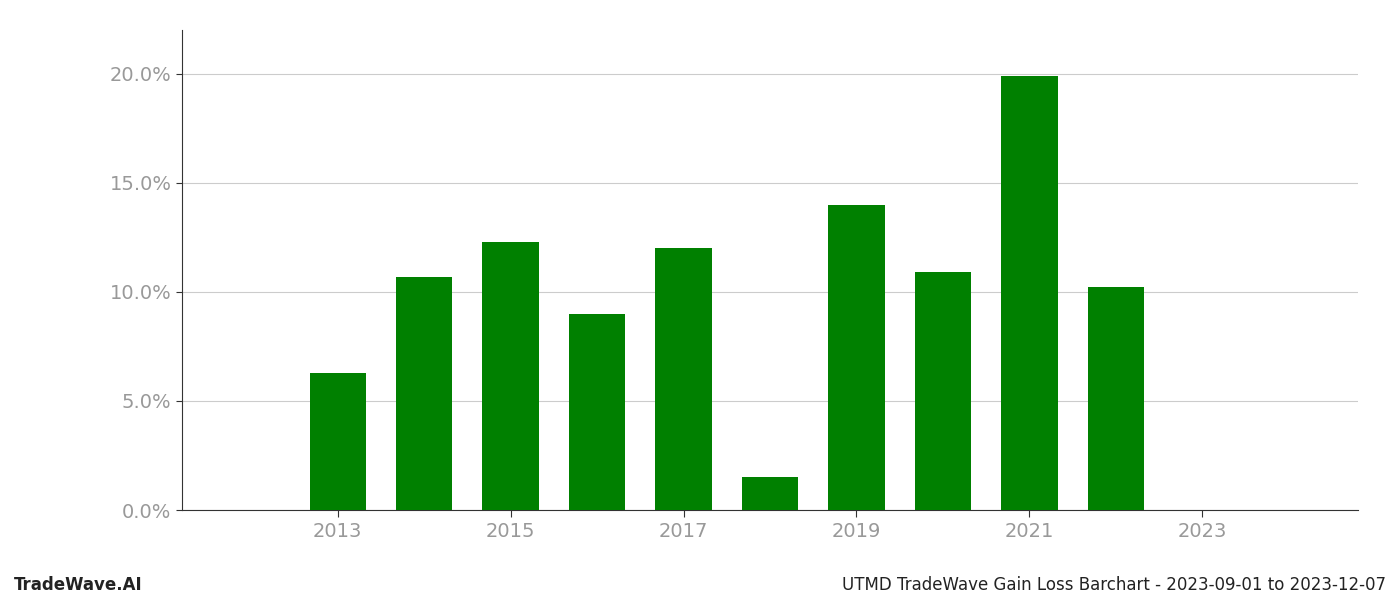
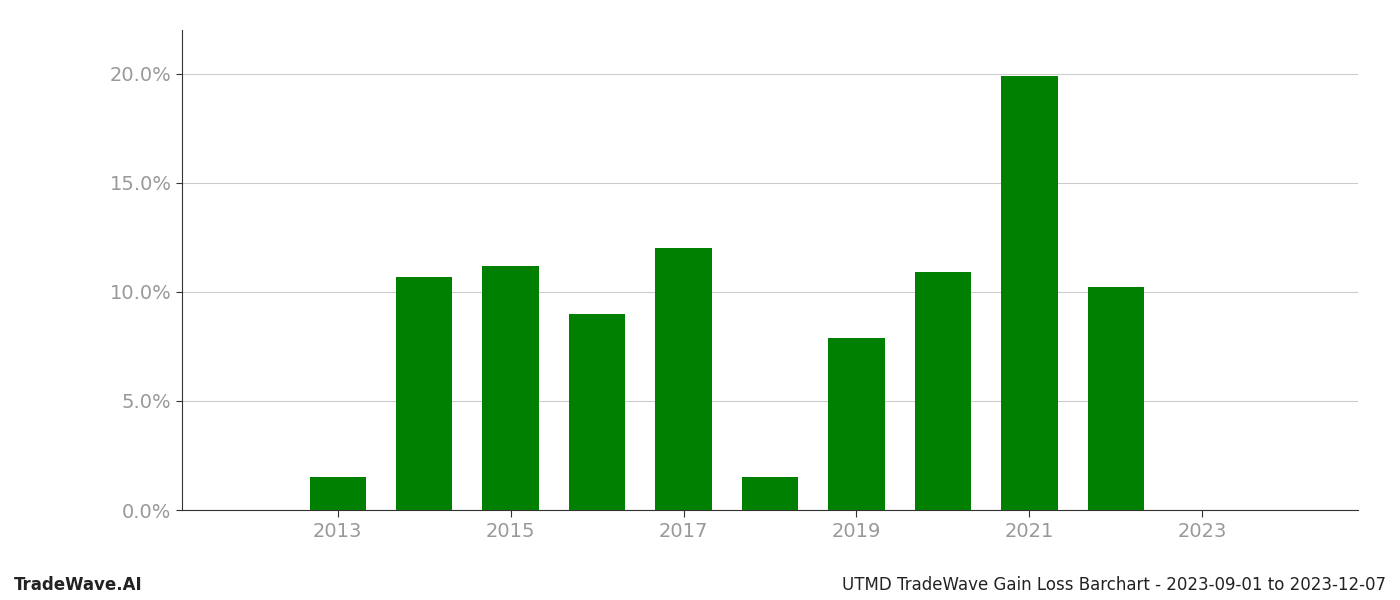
2013: 6.3% -> 1.5%
2015: 12.3% -> 11.2%
2019: 14.0% -> 7.9%
